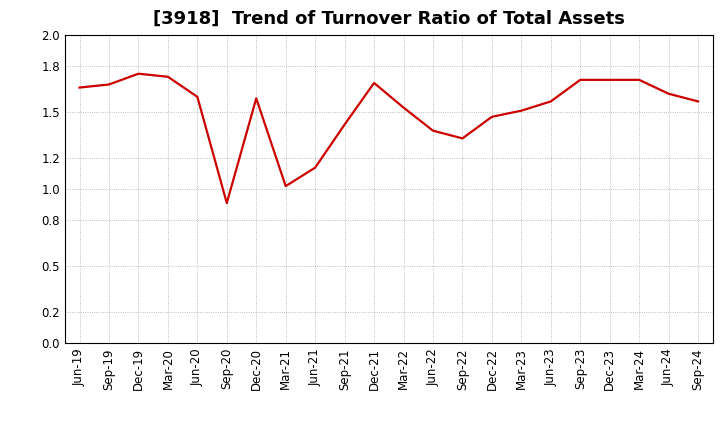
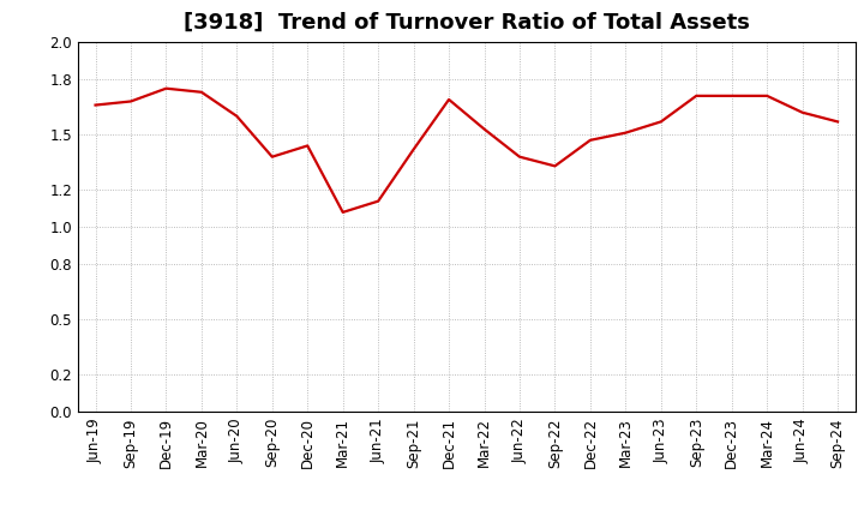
Sep-20: 0.91 -> 1.38
Dec-20: 1.59 -> 1.44
Mar-21: 1.02 -> 1.08
